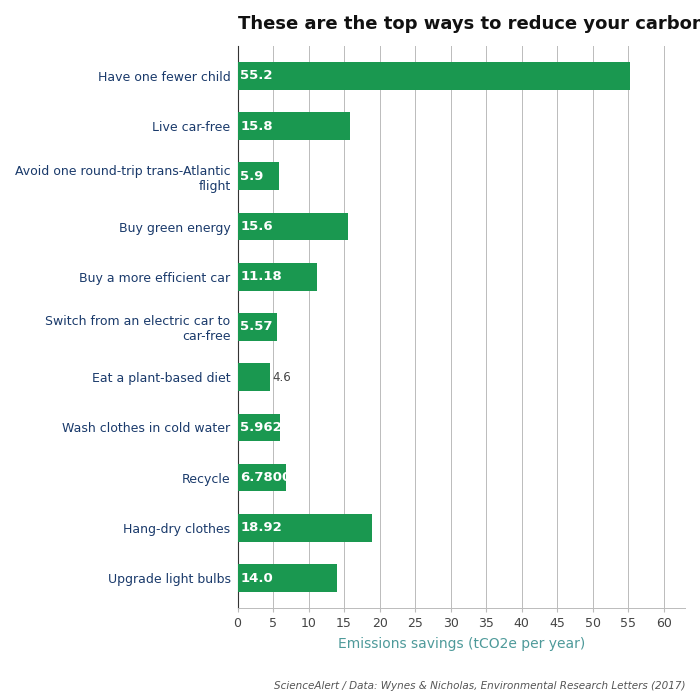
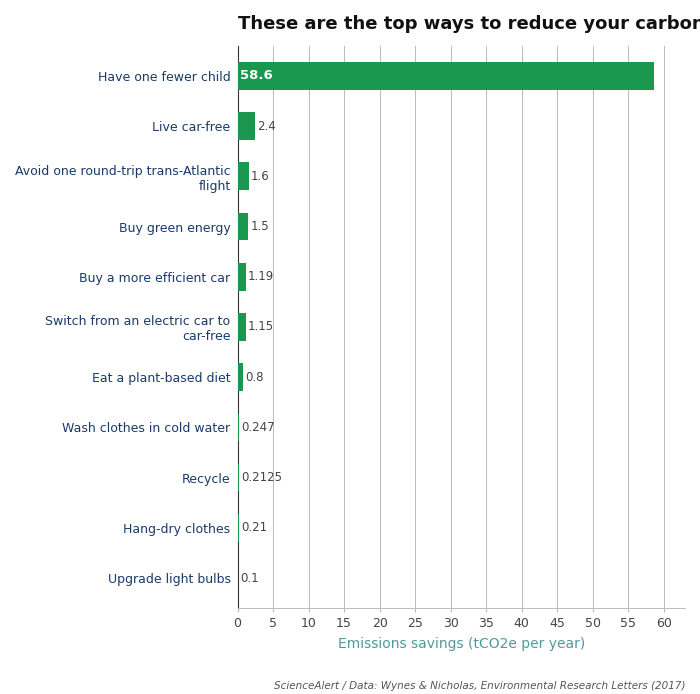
Have one fewer child: 55.2 -> 58.6
Live car-free: 15.8 -> 2.4
Avoid one round-trip trans-Atlantic flight: 5.9 -> 1.6
Buy green energy: 15.6 -> 1.5
Buy a more efficient car: 11.18 -> 1.19
Switch from an electric car to car-free: 5.57 -> 1.15
Eat a plant-based diet: 4.6 -> 0.8
Wash clothes in cold water: 5.962 -> 0.247
Recycle: 6.7800 -> 0.2125
Hang-dry clothes: 18.92 -> 0.21
Upgrade light bulbs: 14.0 -> 0.1
